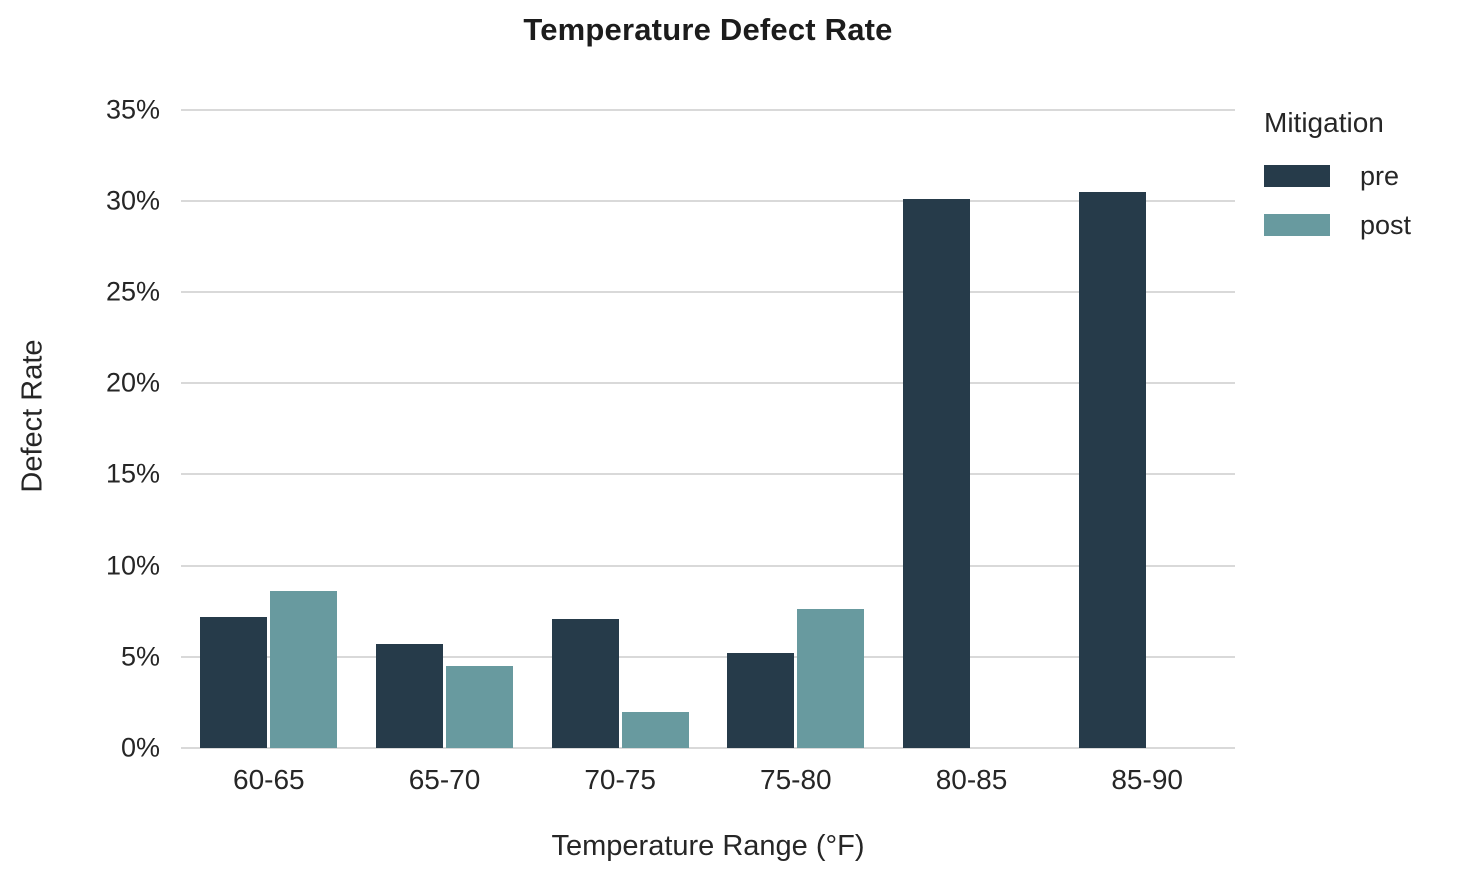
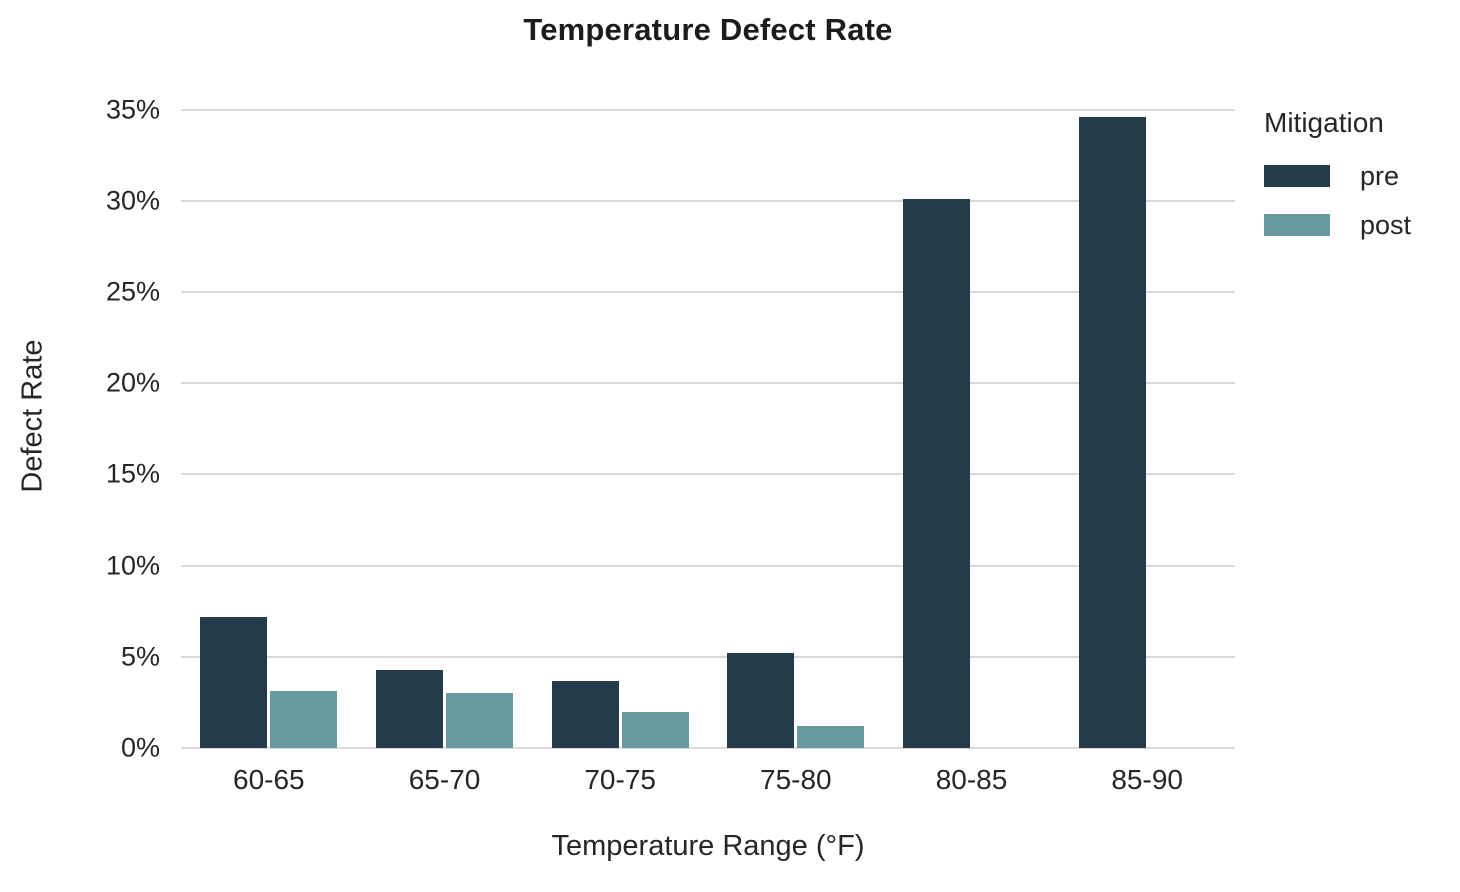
post/60-65: 8.6% -> 3.1%
pre/65-70: 5.7% -> 4.3%
post/65-70: 4.5% -> 3.0%
pre/70-75: 7.1% -> 3.7%
post/75-80: 7.6% -> 1.2%
pre/85-90: 30.5% -> 34.6%
